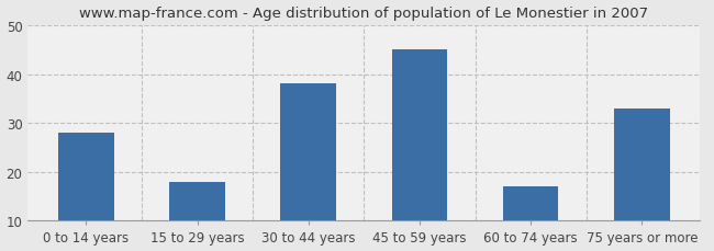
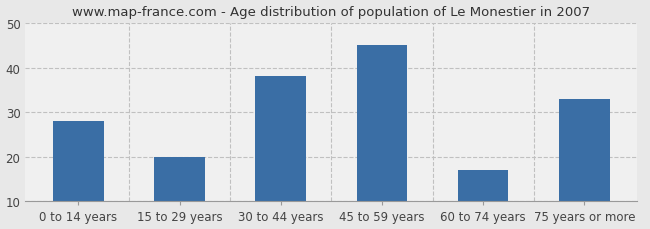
15 to 29 years: 18 -> 20
